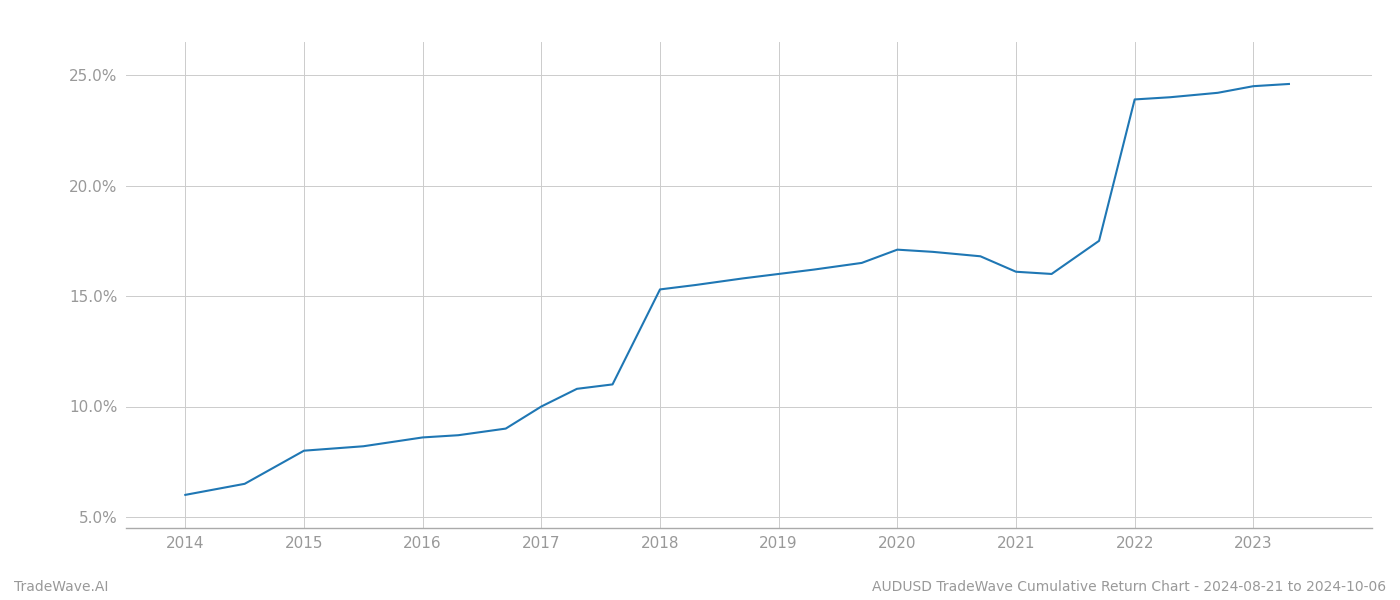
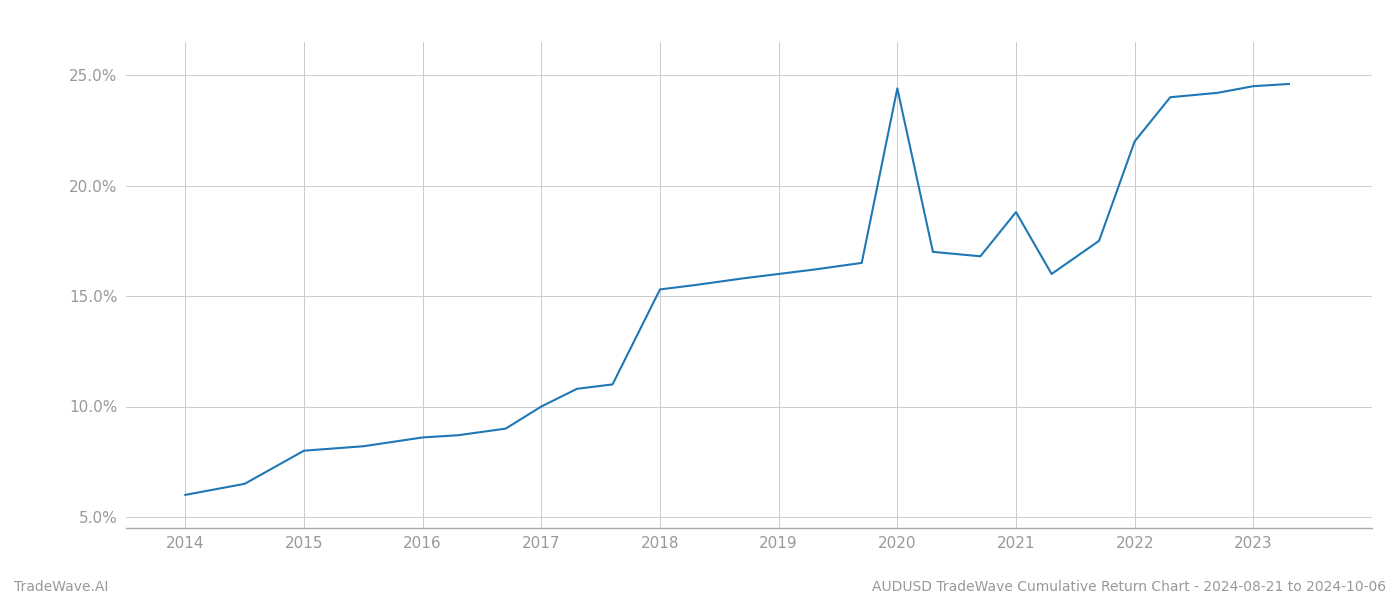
2020: 17.1% -> 24.4%
2021: 16.1% -> 18.8%
2022: 23.9% -> 22.0%
